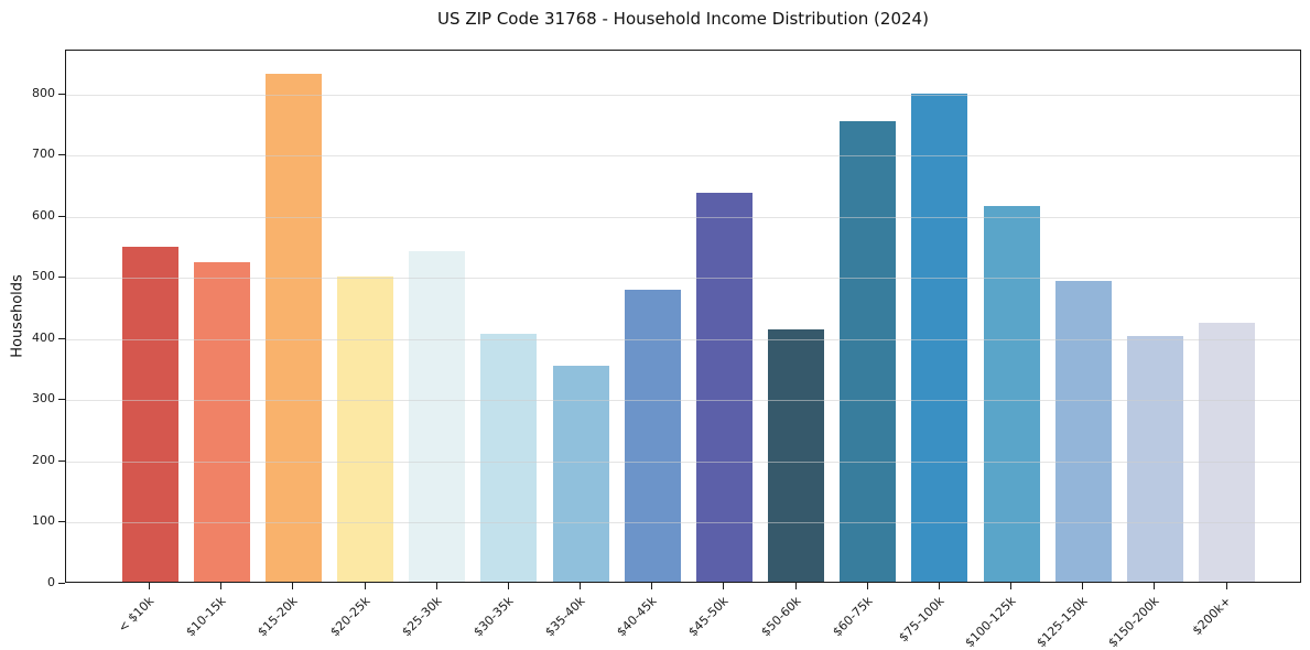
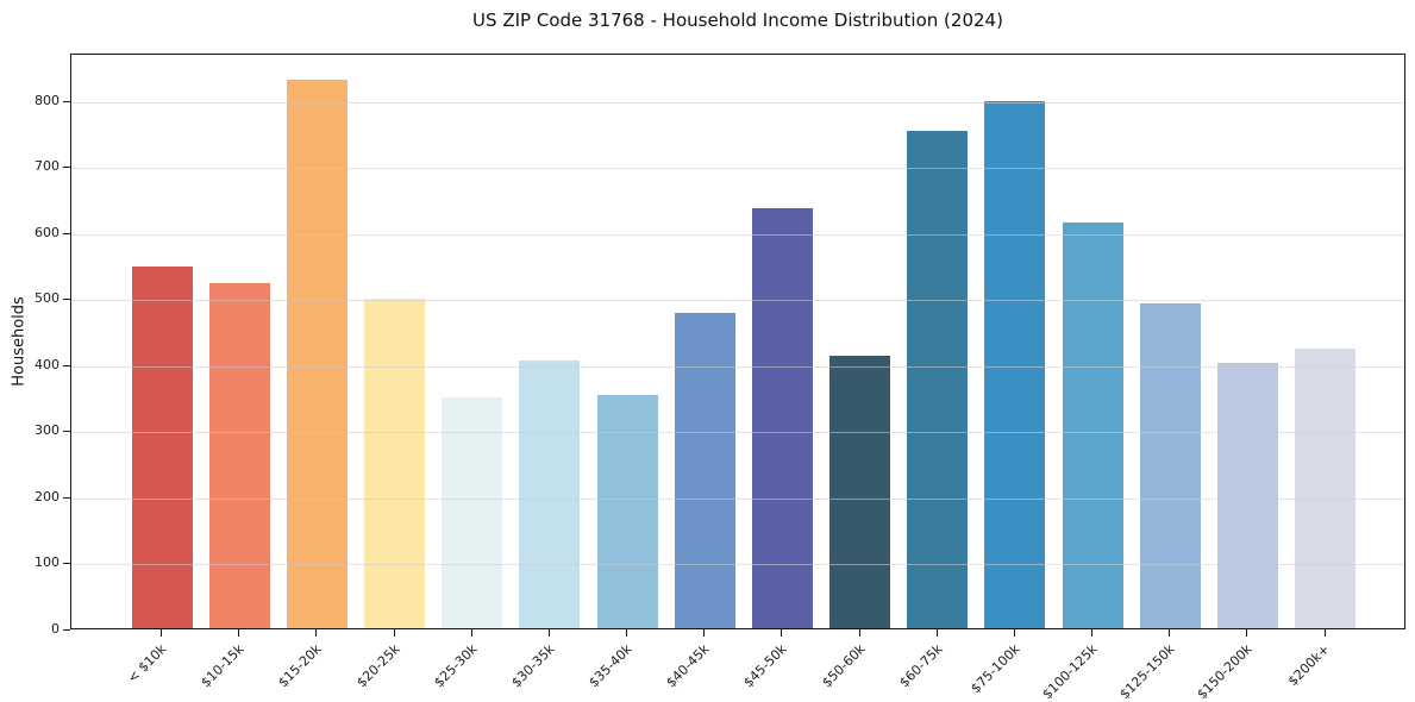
$25-30k: 540 -> 350
